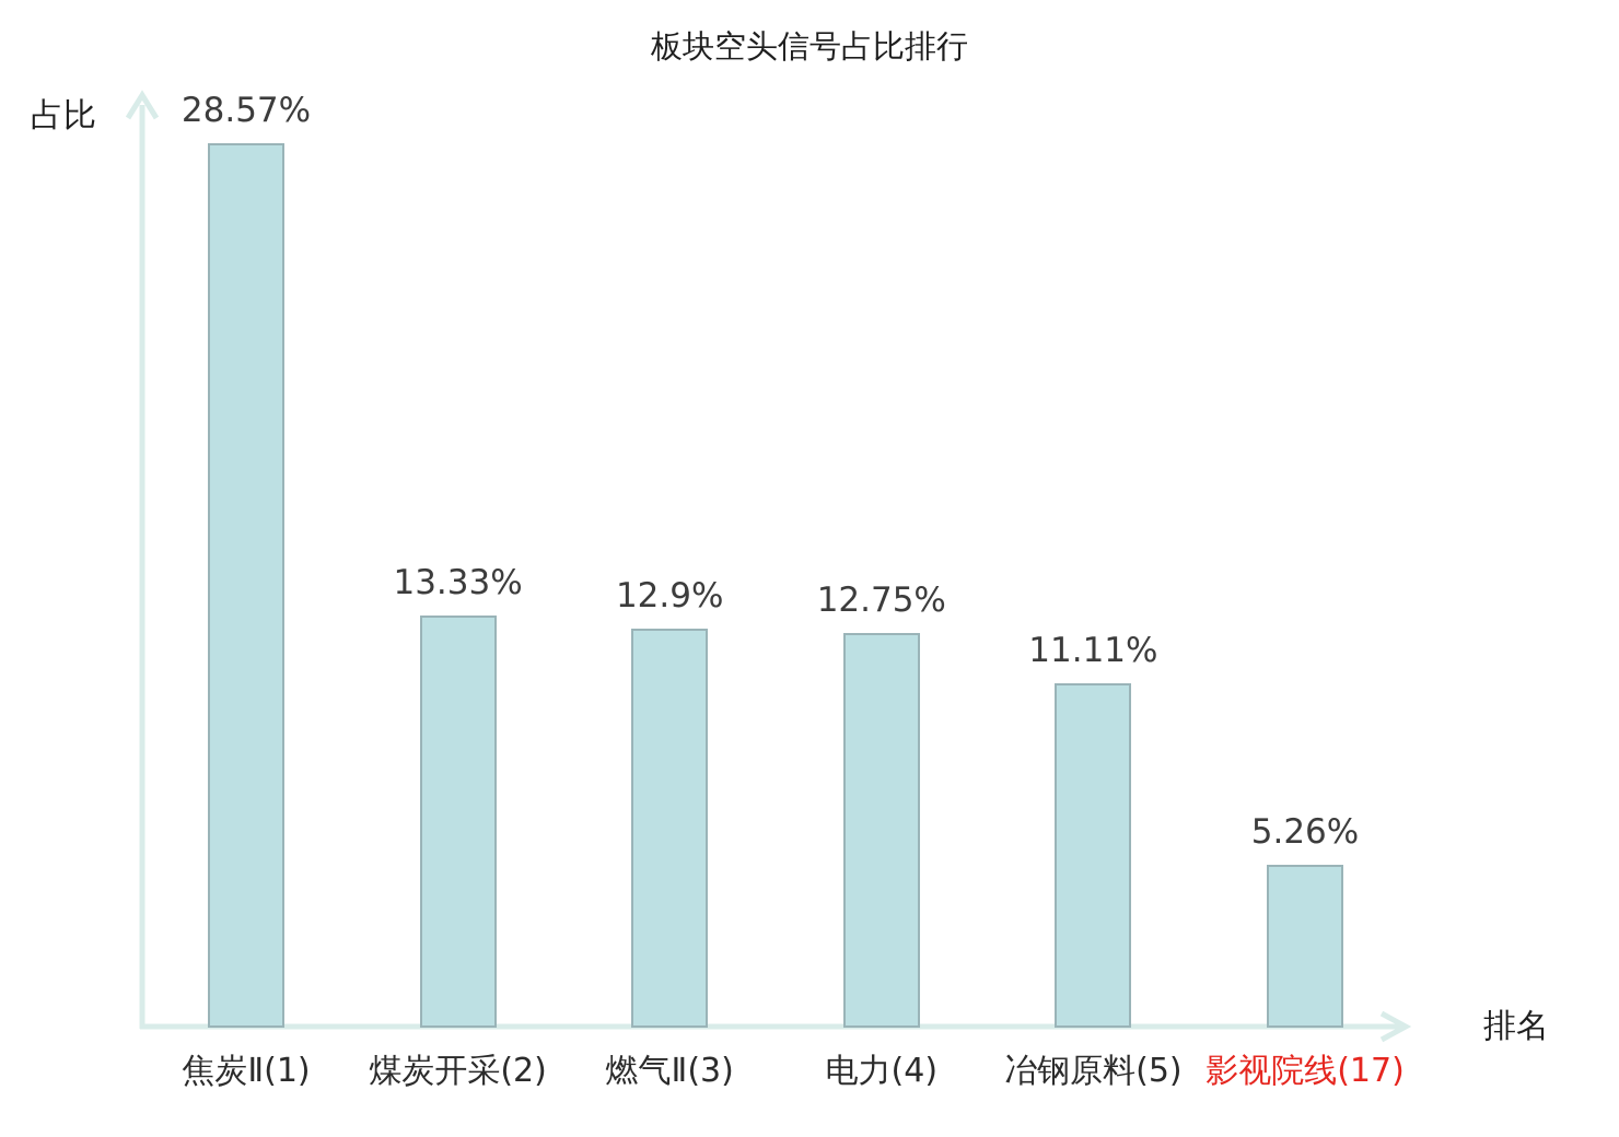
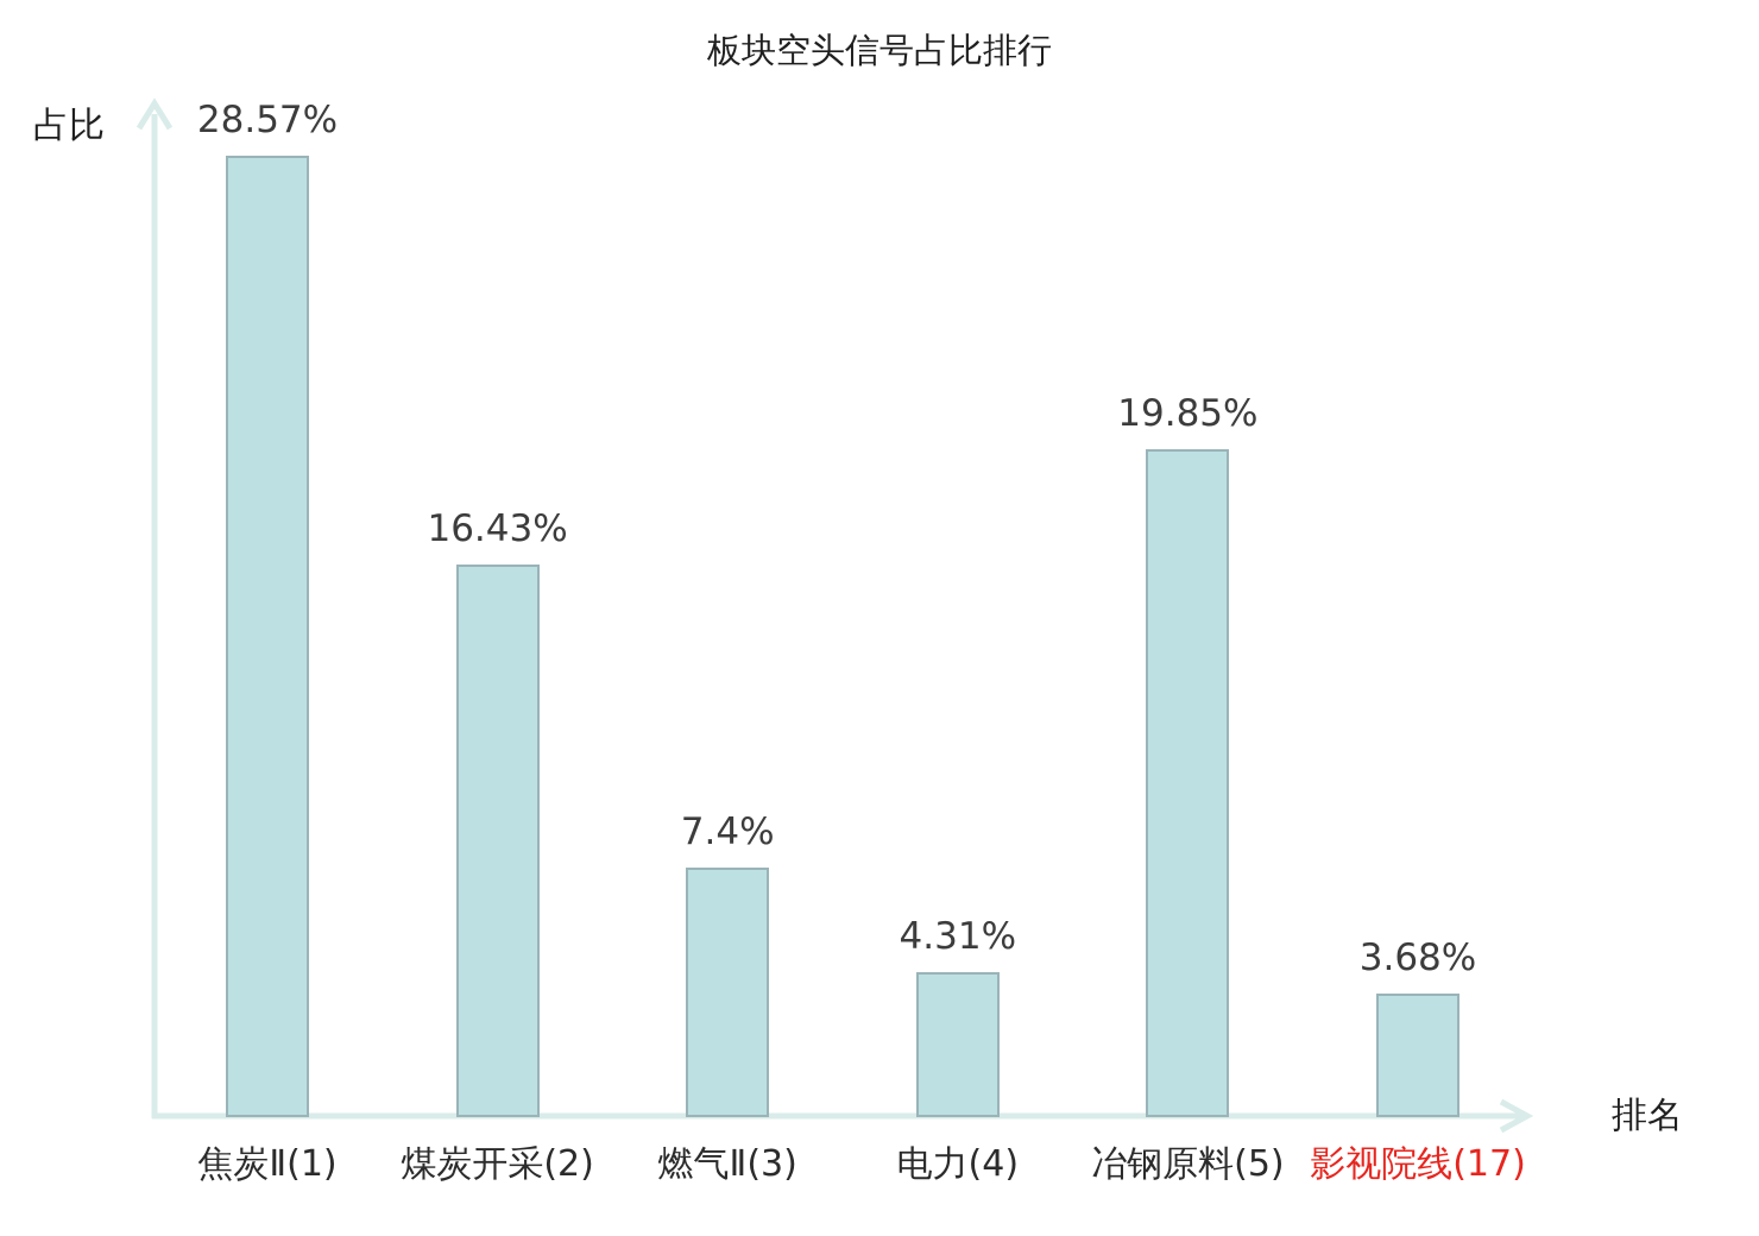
煤炭开采(2): 13.33% -> 16.43%
燃气Ⅱ(3): 12.9% -> 7.4%
电力(4): 12.75% -> 4.31%
冶钢原料(5): 11.11% -> 19.85%
影视院线(17): 5.26% -> 3.68%
